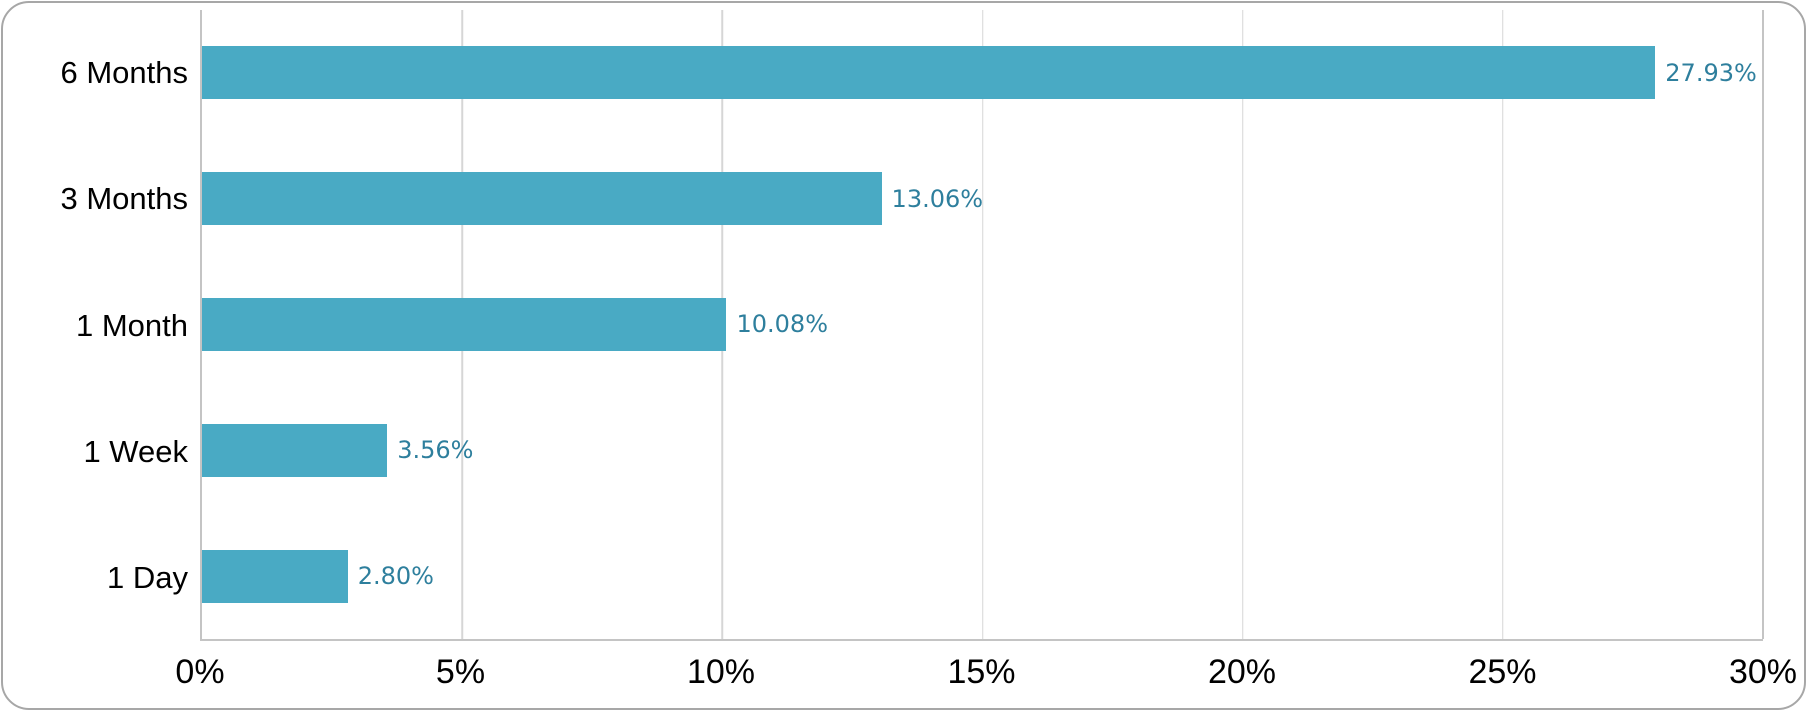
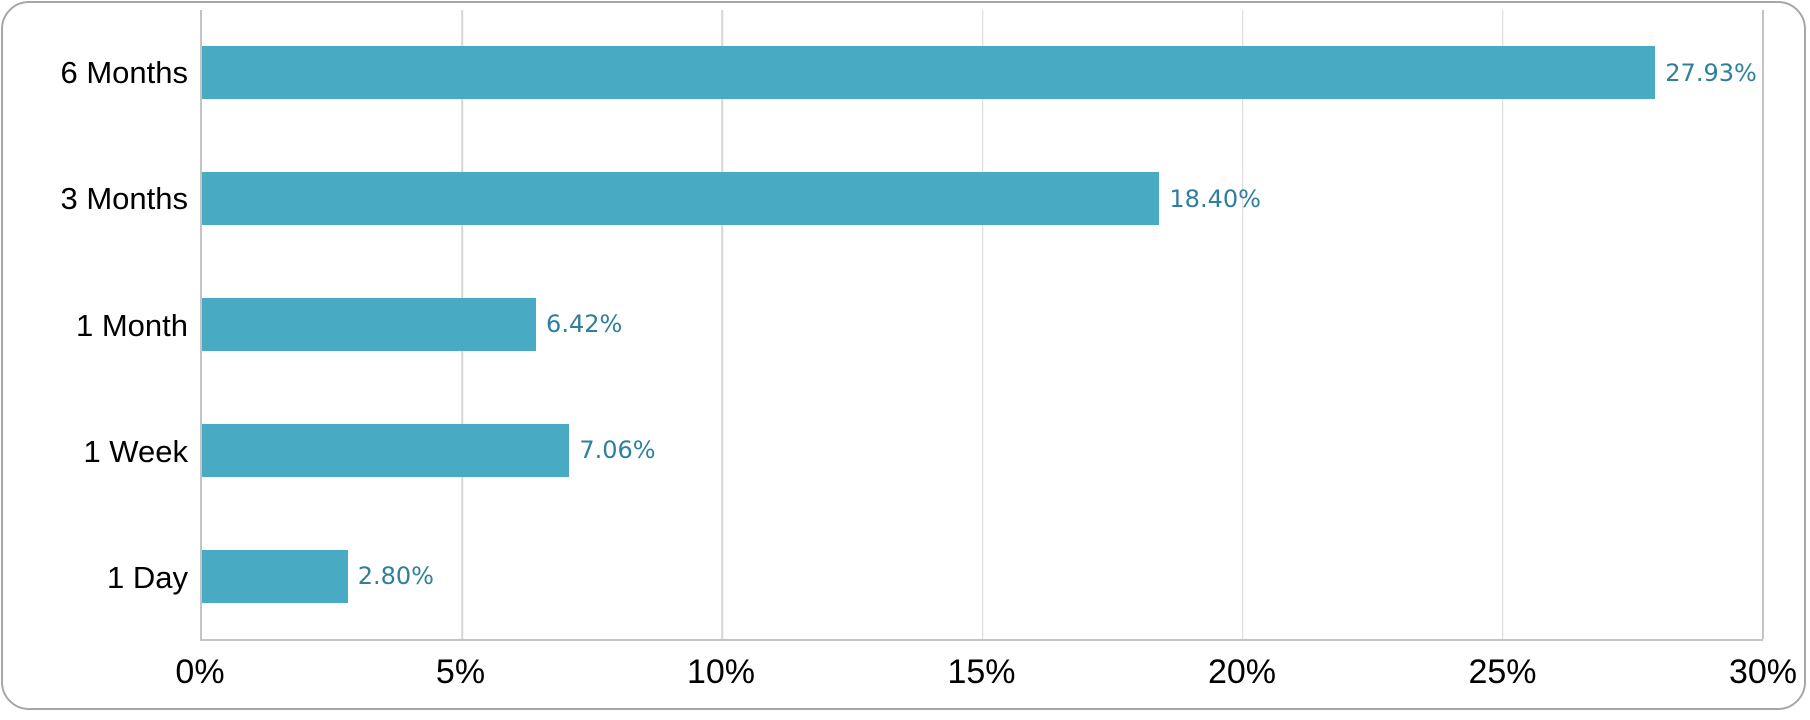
3 Months: 13.06% -> 18.40%
1 Month: 10.08% -> 6.42%
1 Week: 3.56% -> 7.06%
